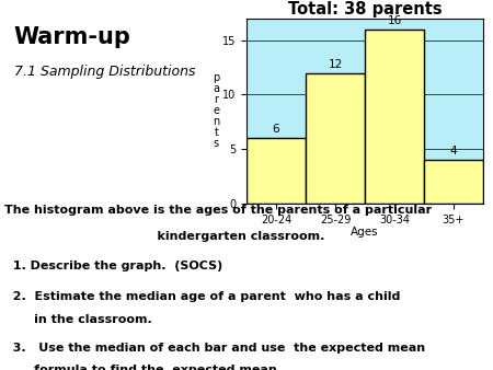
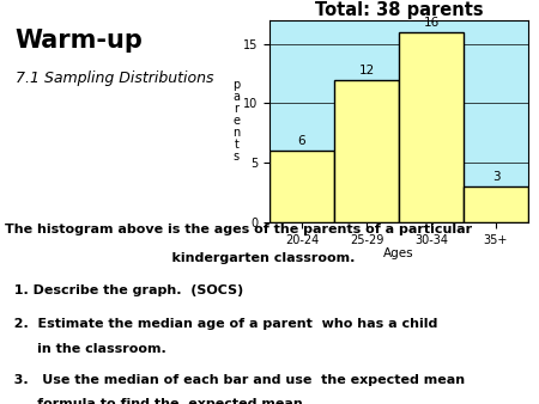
35+: 4 -> 3
